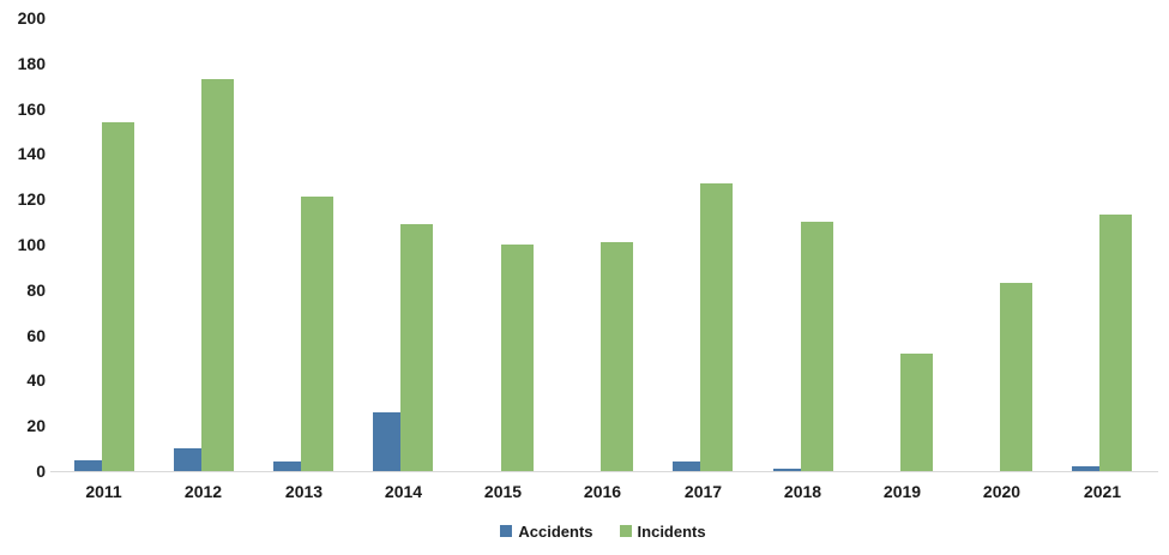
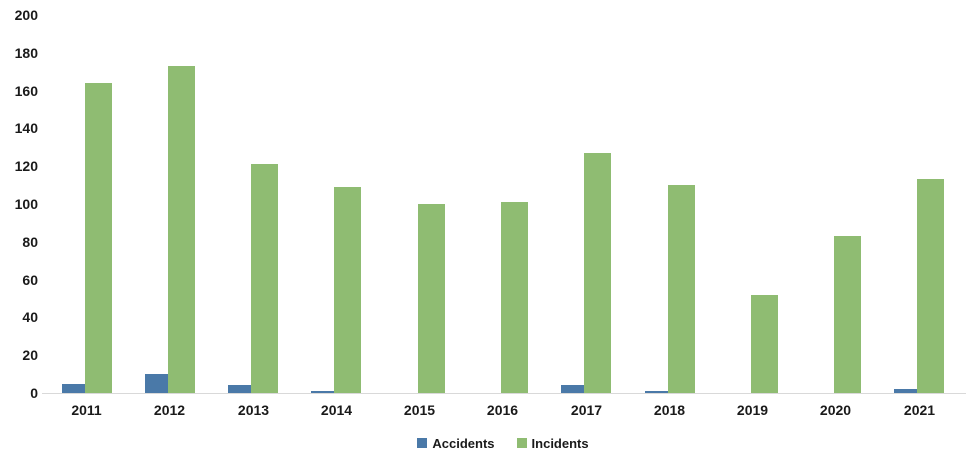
Incidents/2011: 154 -> 164
Accidents/2014: 26 -> 1
